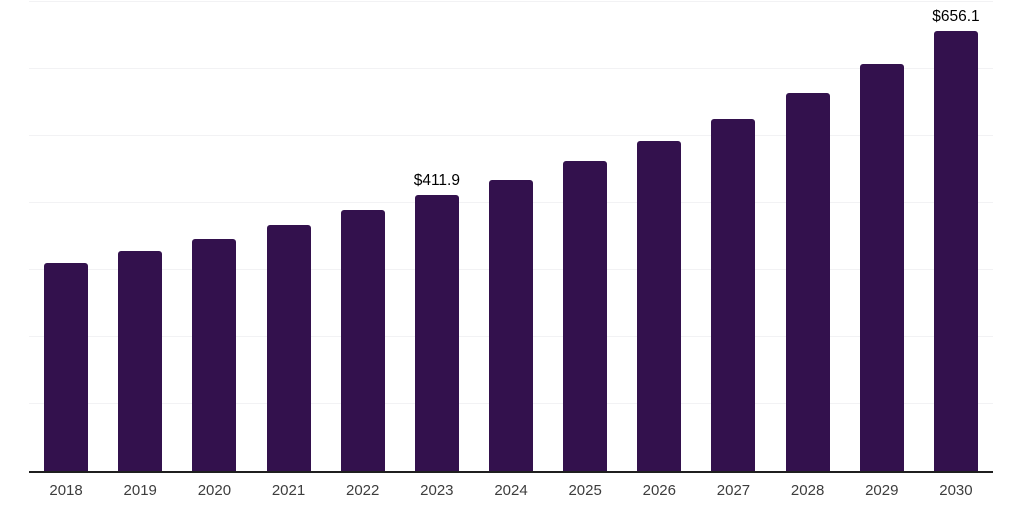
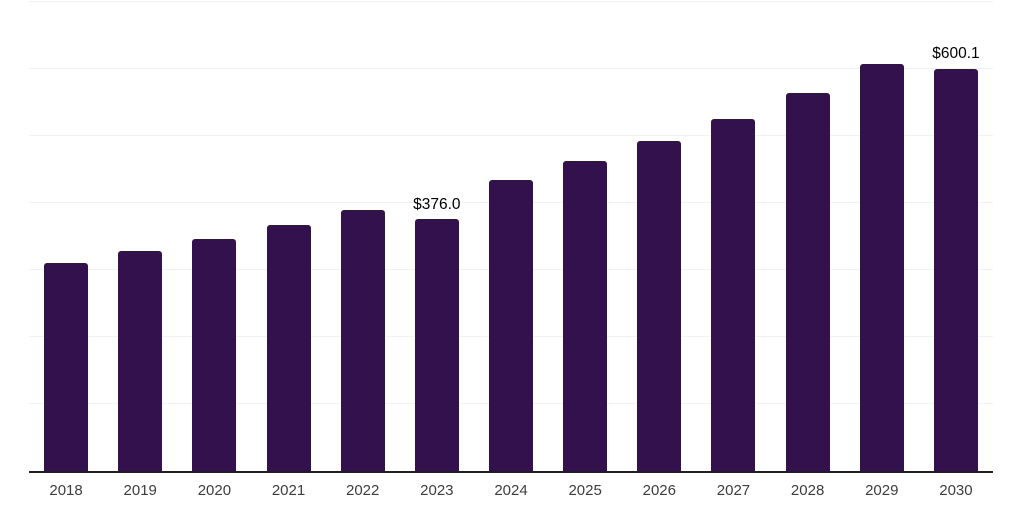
2023: $411.9 -> $376.0
2030: $656.1 -> $600.1
